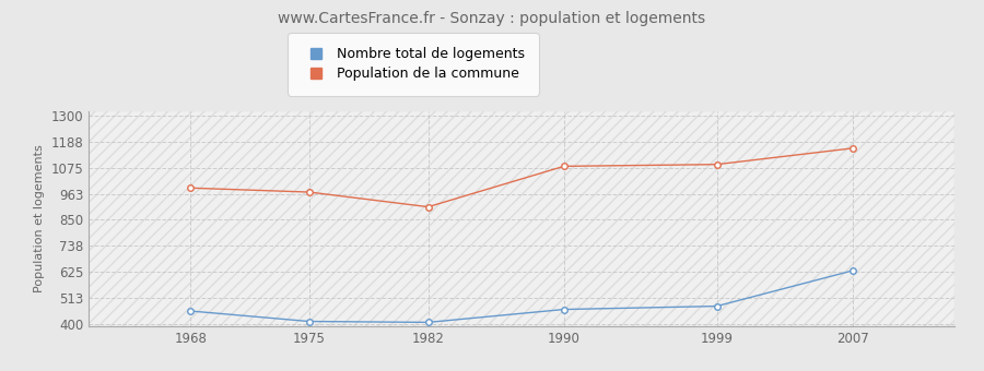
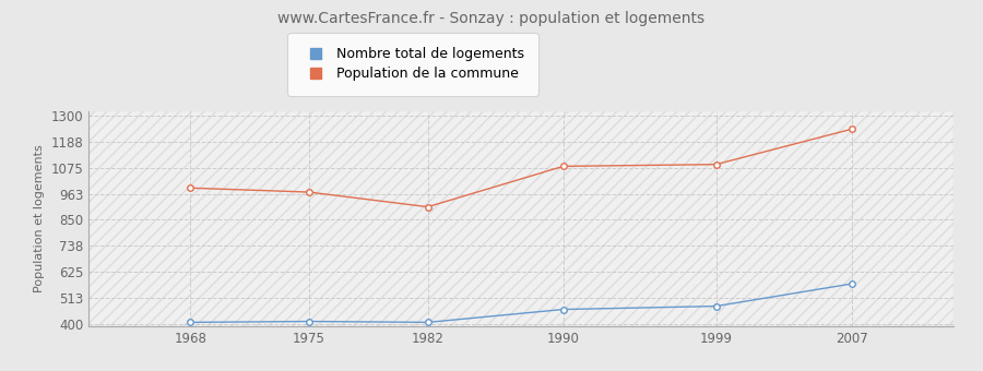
Nombre total de logements/1968: 455 -> 406
Nombre total de logements/2007: 630 -> 573
Population de la commune/2007: 1160 -> 1243
